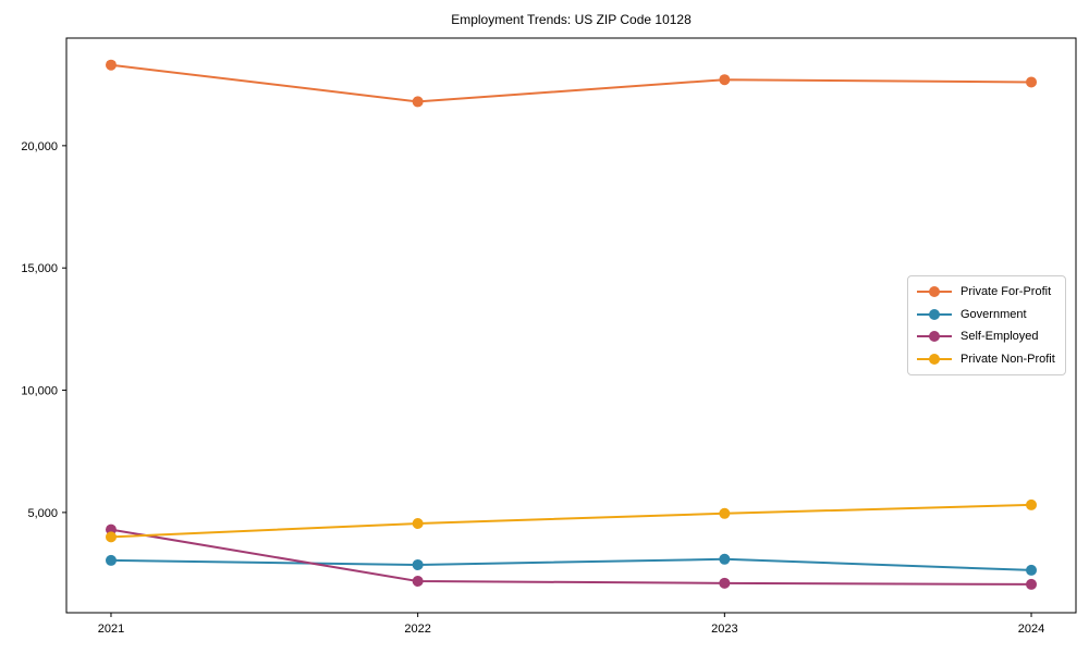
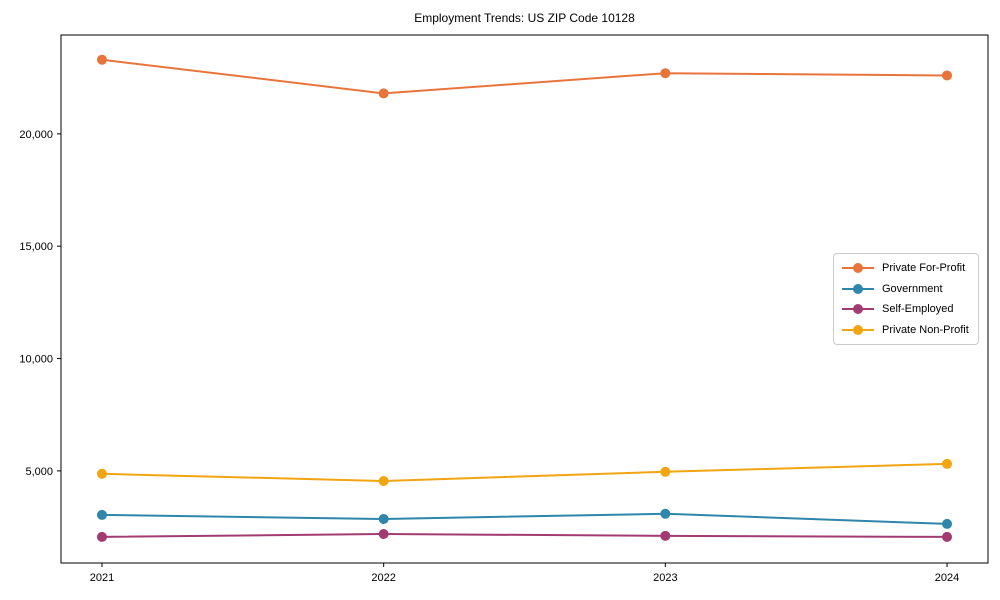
Self-Employed/2021: 4300 -> 2100
Private Non-Profit/2021: 4000 -> 4900
